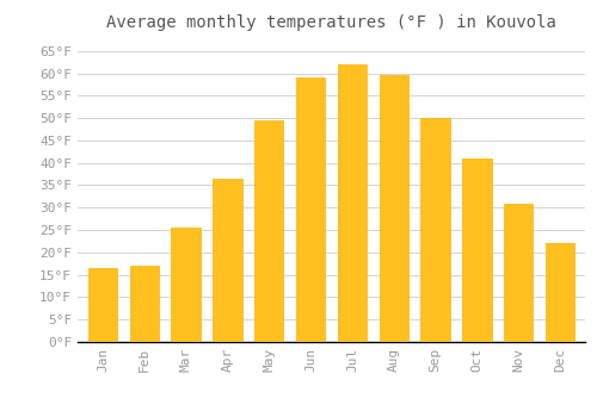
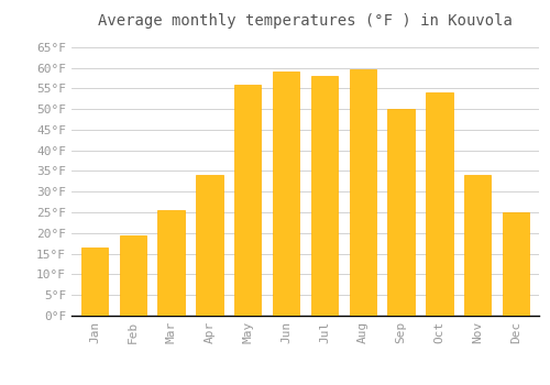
Feb: 17.0°F -> 19.5°F
Apr: 36.5°F -> 34.0°F
May: 49.5°F -> 56.0°F
Jul: 62.0°F -> 58.0°F
Oct: 41.0°F -> 54.0°F
Nov: 31.0°F -> 34.0°F
Dec: 22.0°F -> 25.0°F
